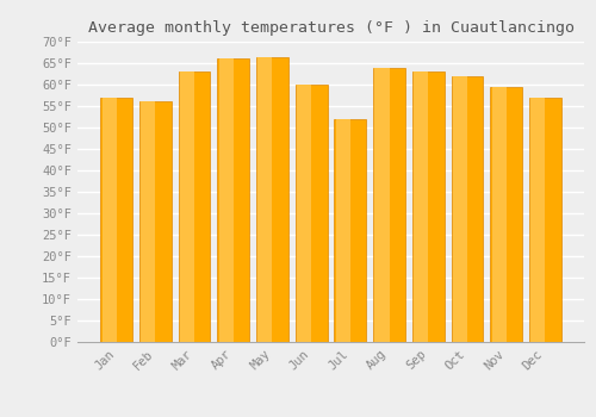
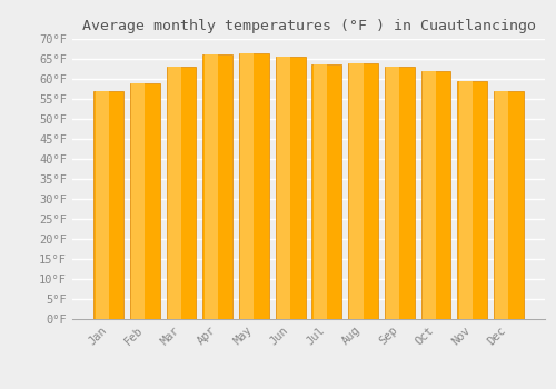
Feb: 56.0°F -> 59.0°F
Jun: 60.0°F -> 65.5°F
Jul: 52.0°F -> 63.5°F
